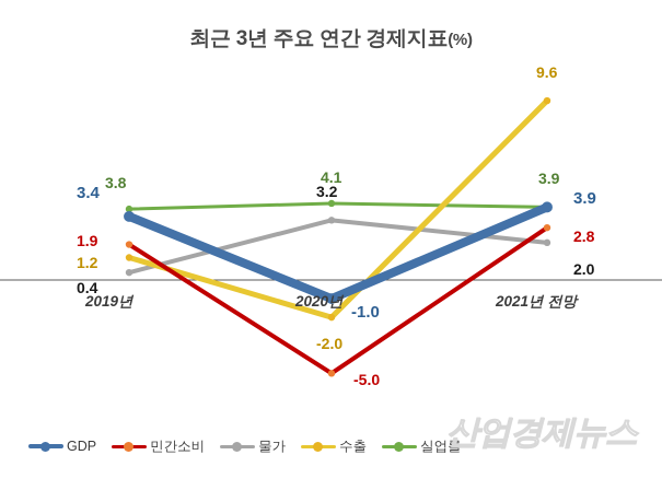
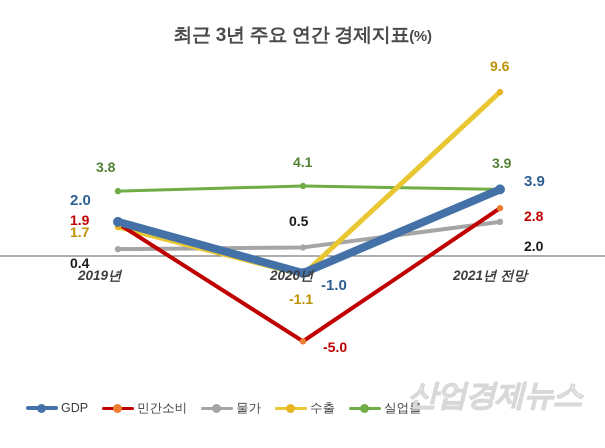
GDP/2019년: 3.4 -> 2.0
수출/2019년: 1.2 -> 1.7
물가/2020년: 3.2 -> 0.5
수출/2020년: -2.0 -> -1.1
